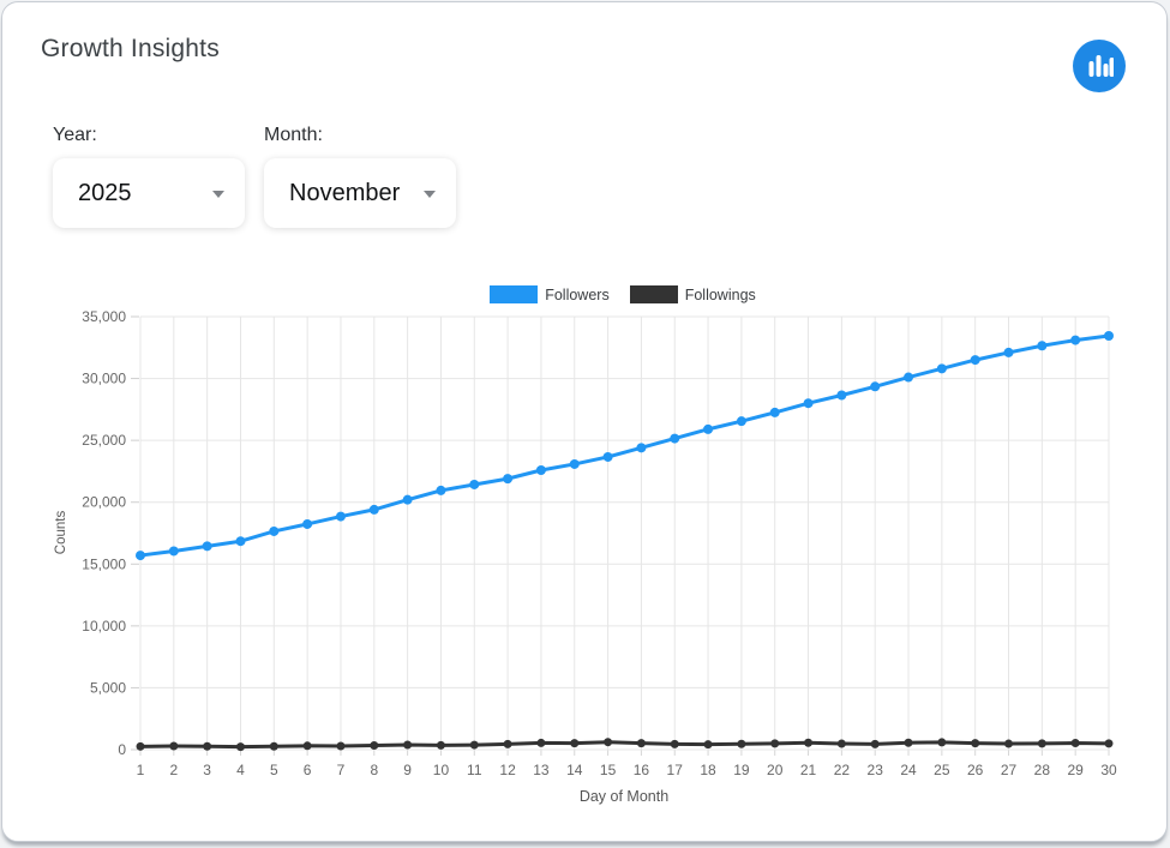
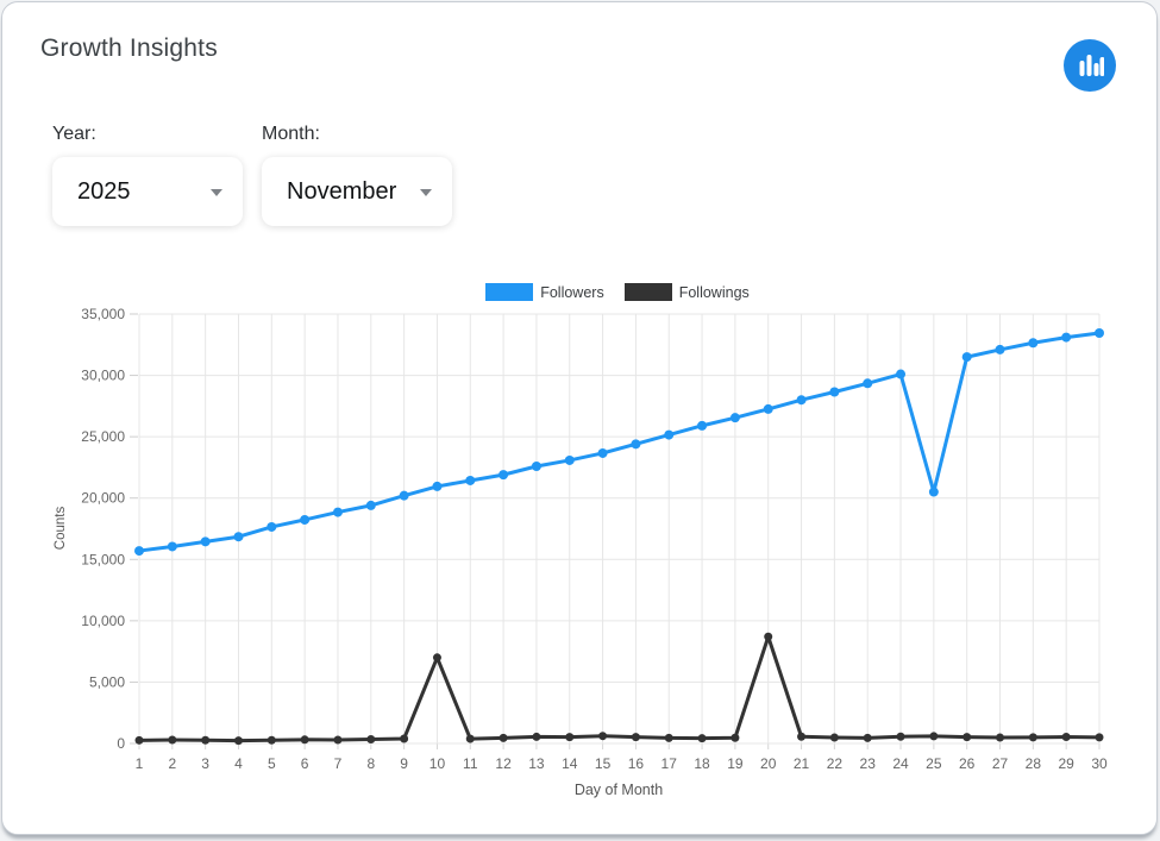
Followings/10: 400 -> 7000
Followings/20: 500 -> 8700
Followers/25: 30800 -> 20500
